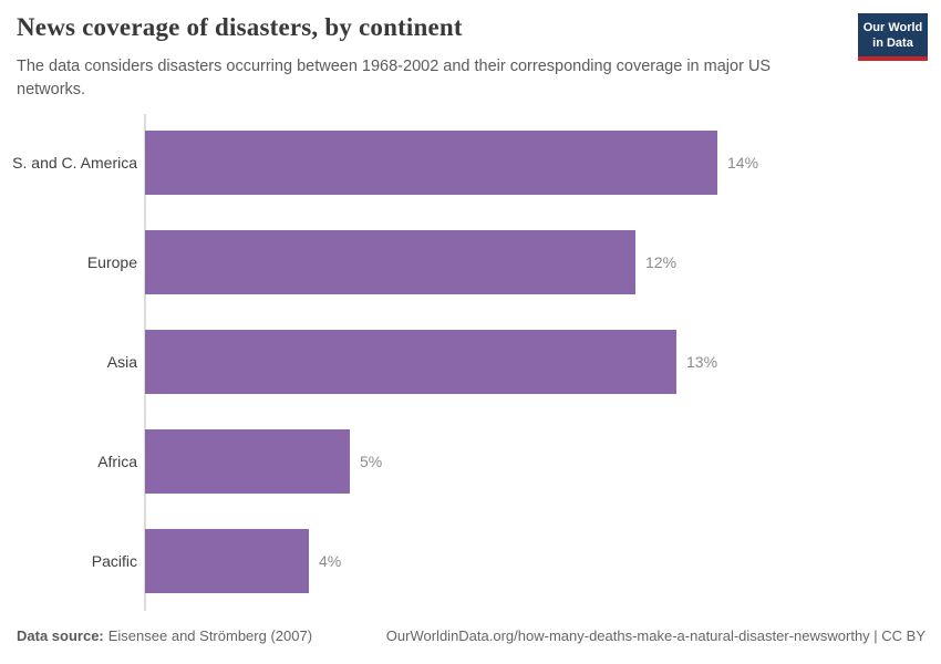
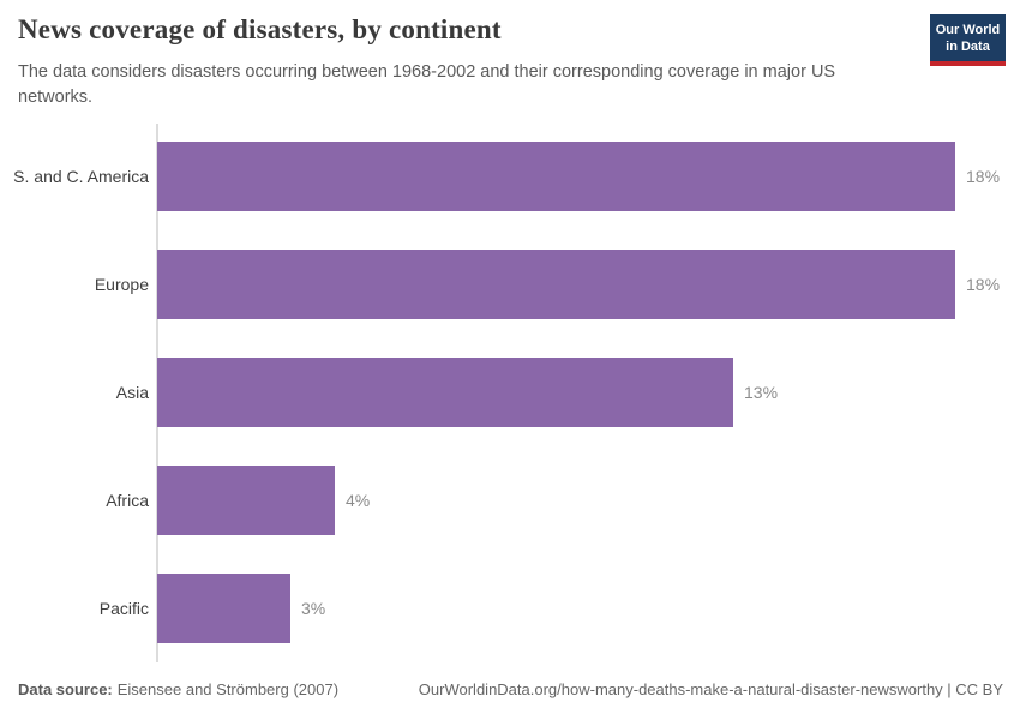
S. and C. America: 14% -> 18%
Europe: 12% -> 18%
Africa: 5% -> 4%
Pacific: 4% -> 3%
